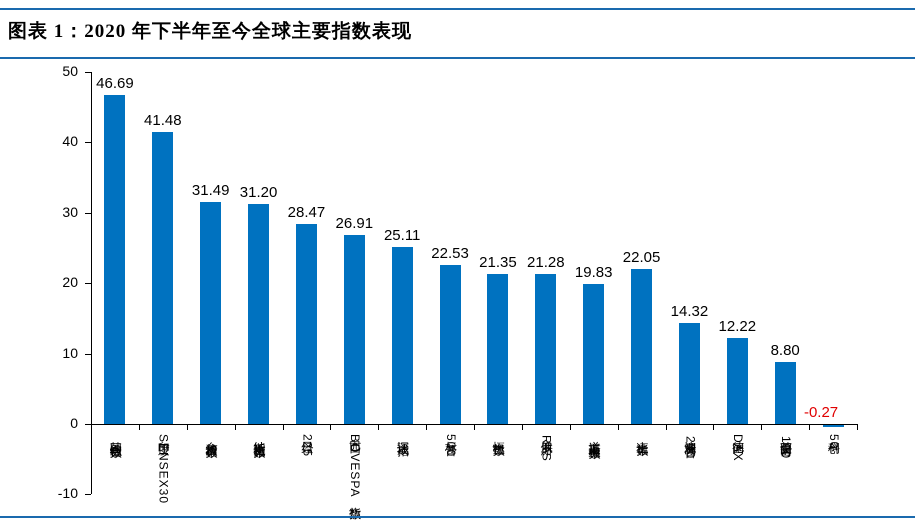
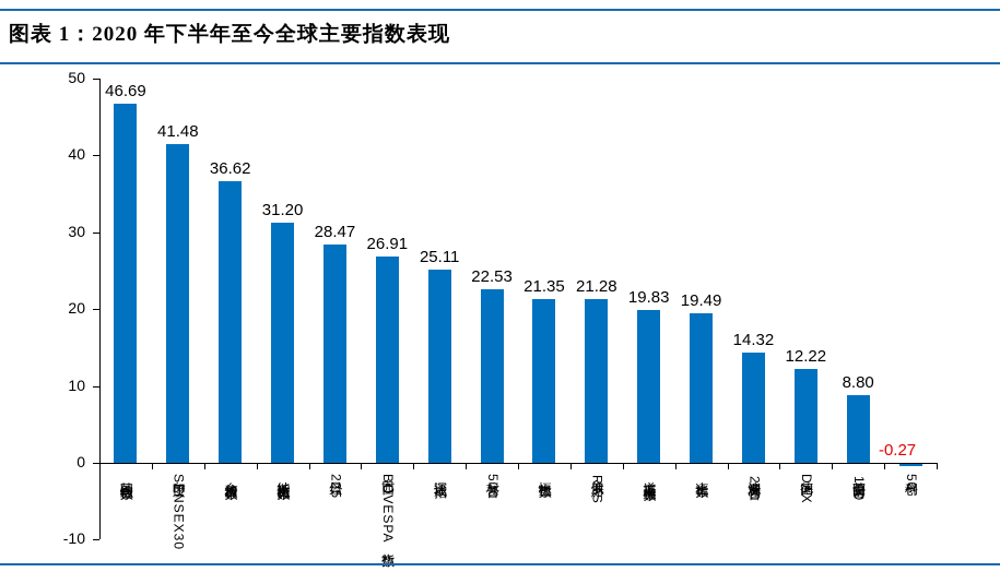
台湾加权指数: 31.49 -> 36.62
上证指数: 22.05 -> 19.49
